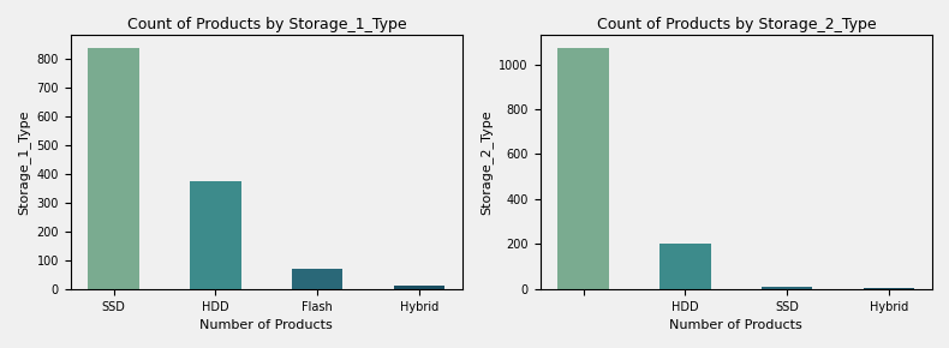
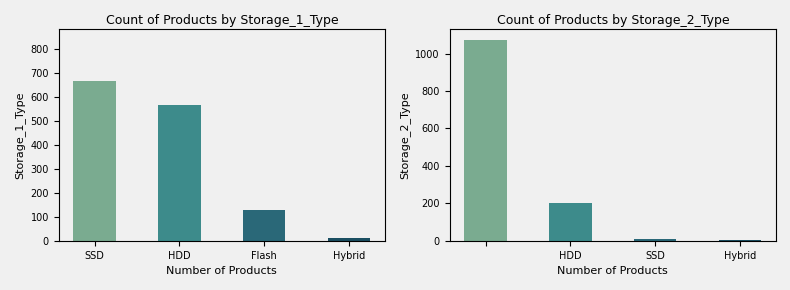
Count of Products by Storage_1_Type/SSD: 840 -> 665
Count of Products by Storage_1_Type/HDD: 375 -> 565
Count of Products by Storage_1_Type/Flash: 70 -> 130
